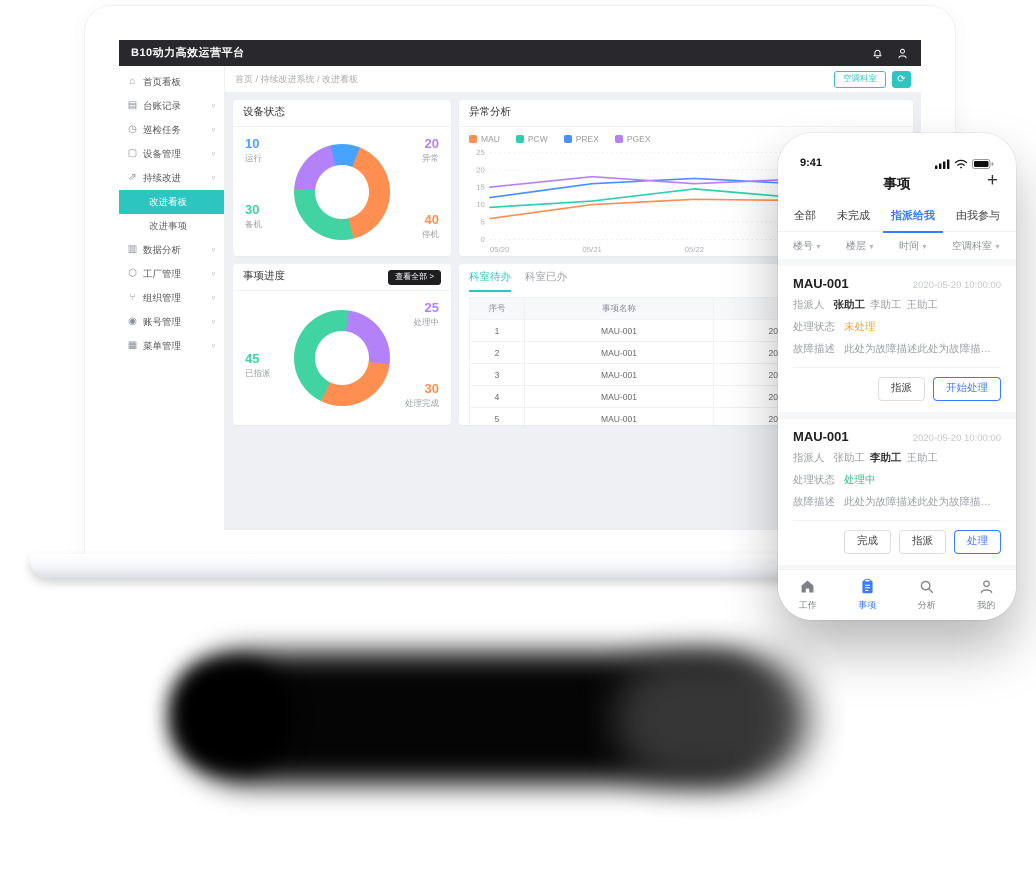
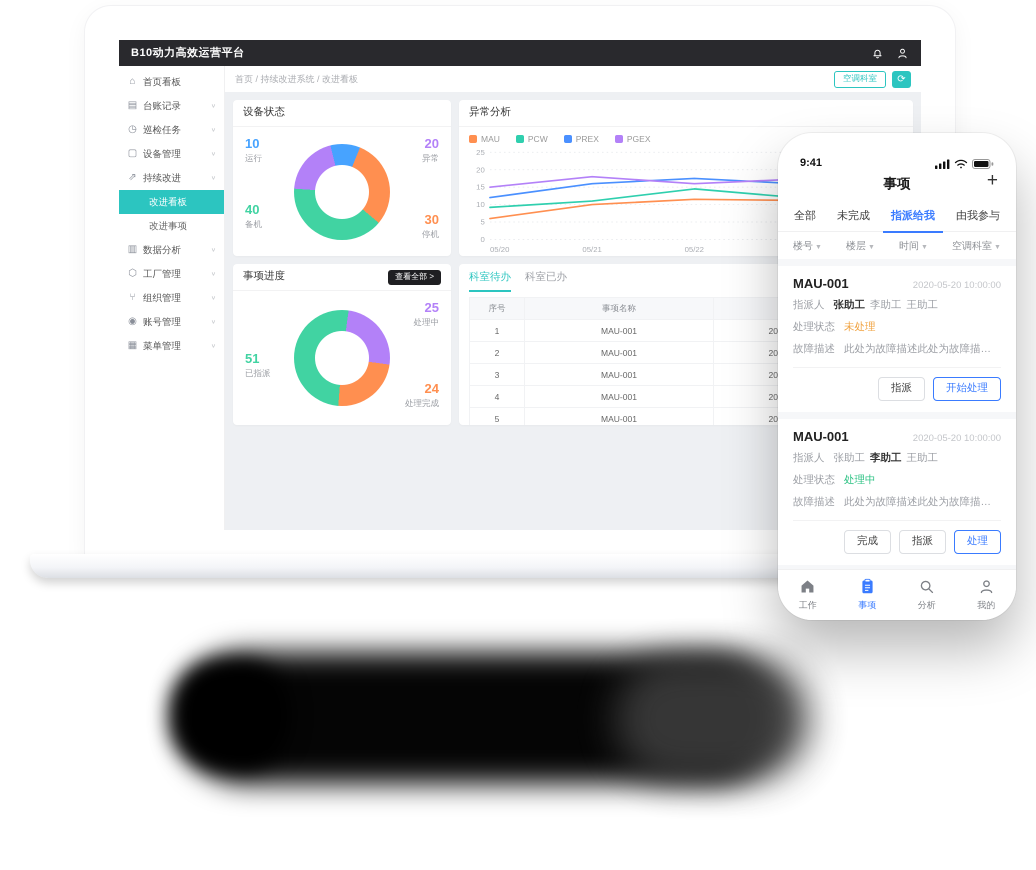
设备状态/备机: 30 -> 40
设备状态/停机: 40 -> 30
事项进度/处理完成: 30 -> 24
事项进度/已指派: 45 -> 51
